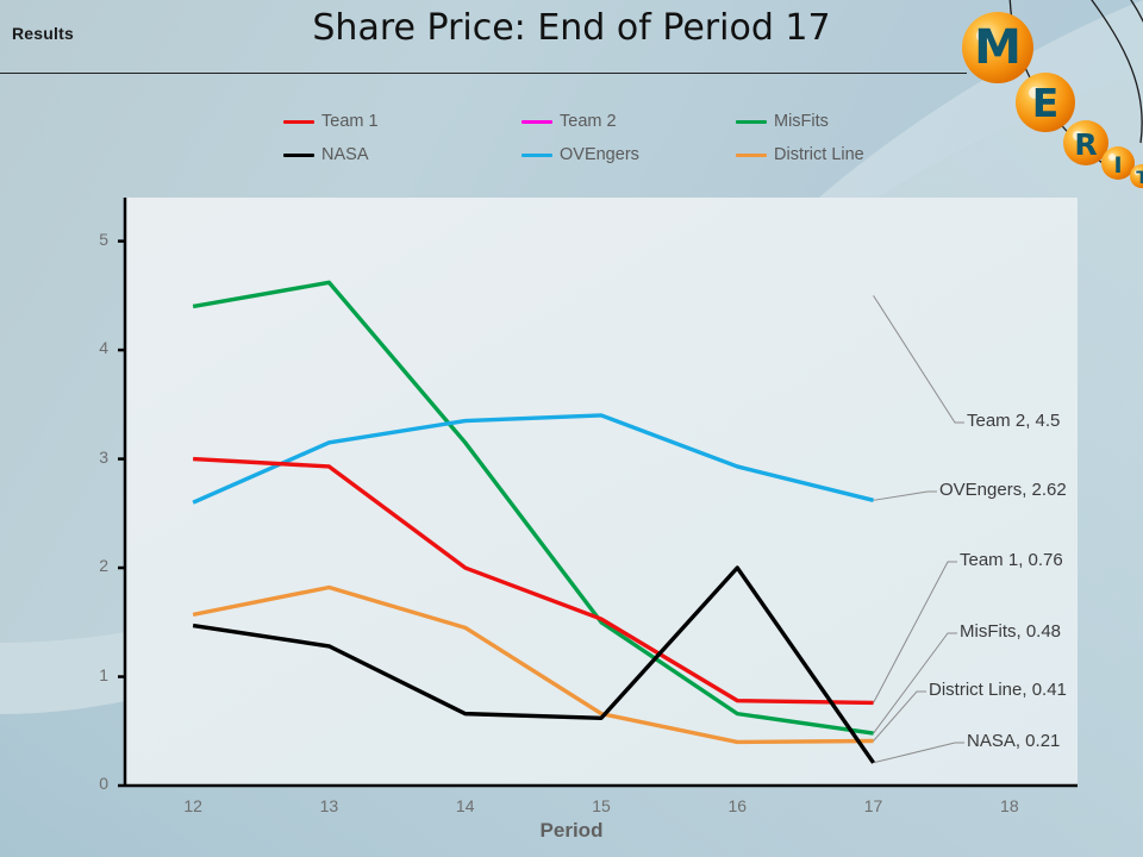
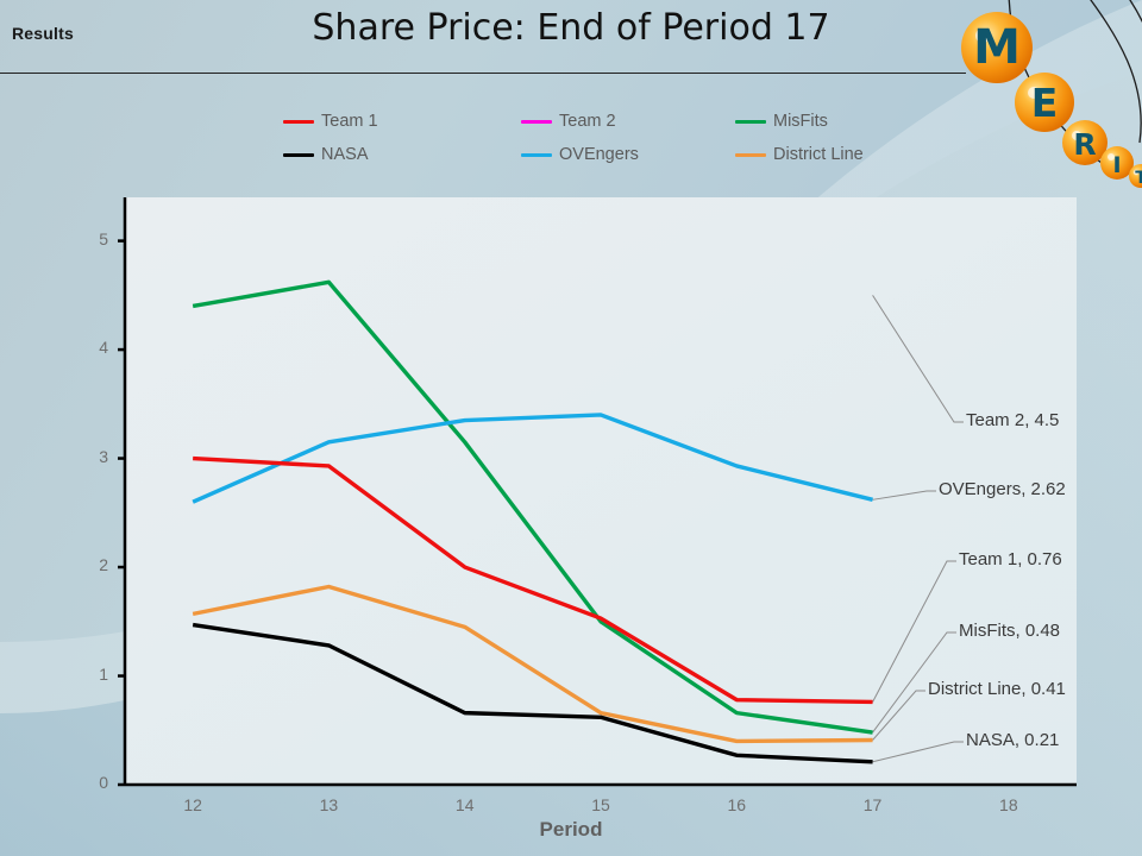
NASA/16: 2.0 -> 0.3
